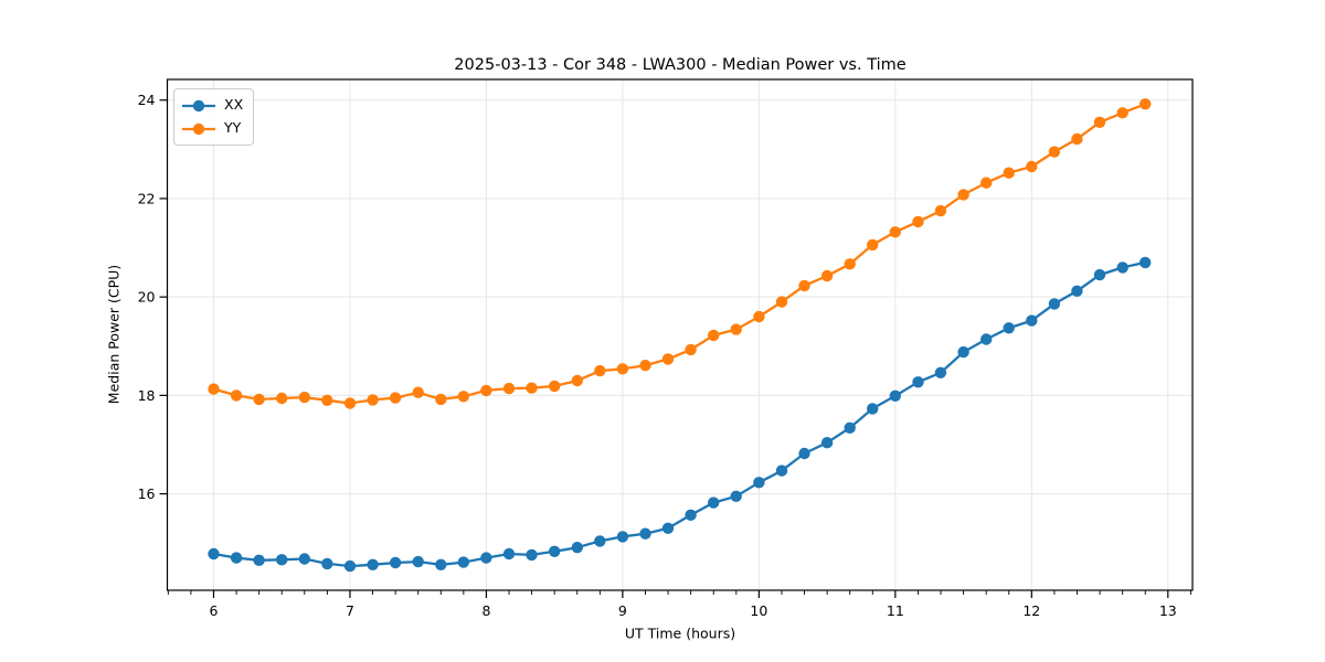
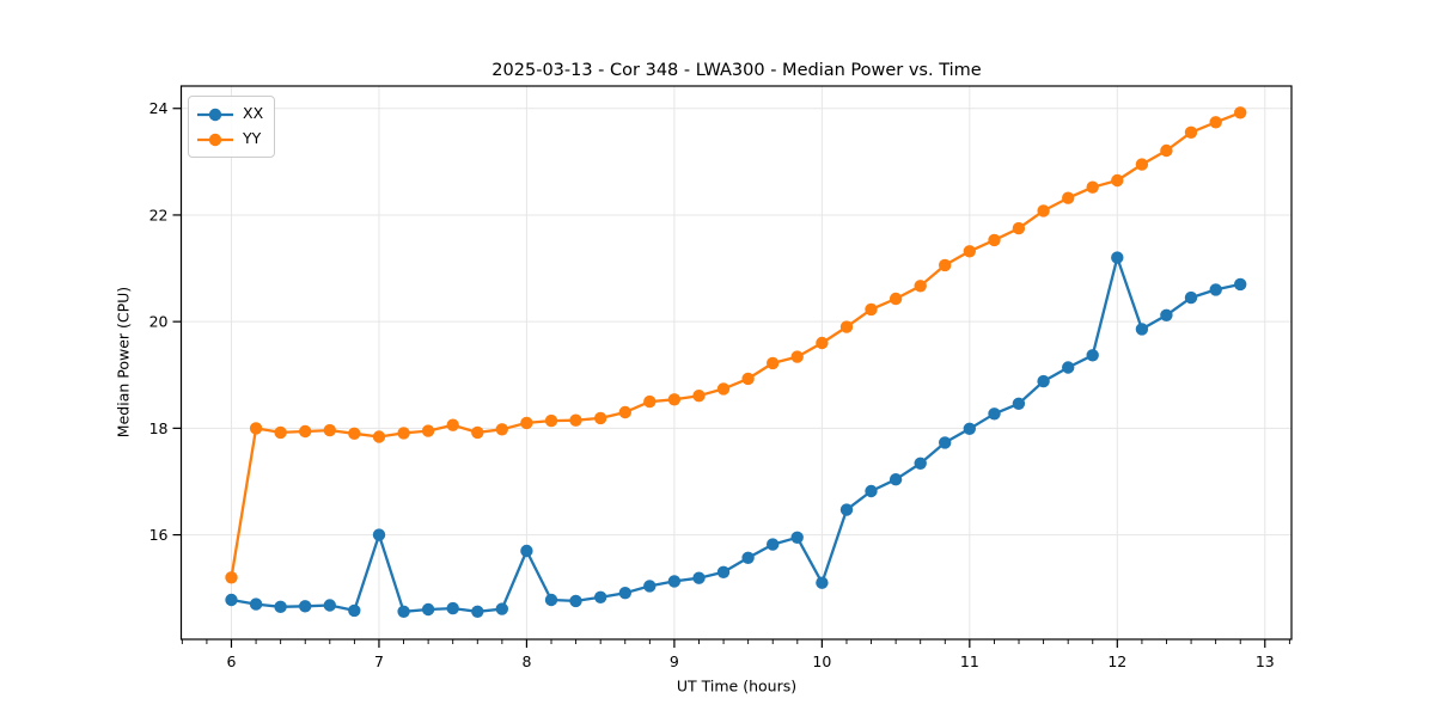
YY/6: 18.1 -> 15.2
XX/7: 14.5 -> 16.0
XX/8: 14.7 -> 15.7
XX/10: 16.2 -> 15.1
XX/12: 19.5 -> 21.2
